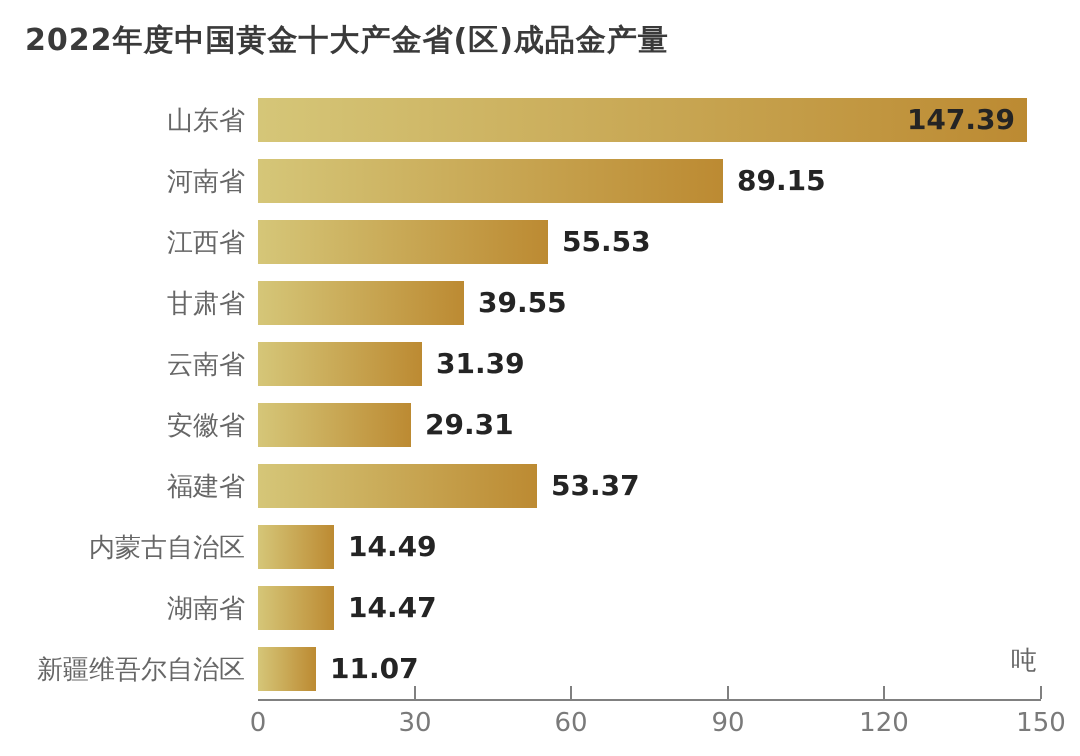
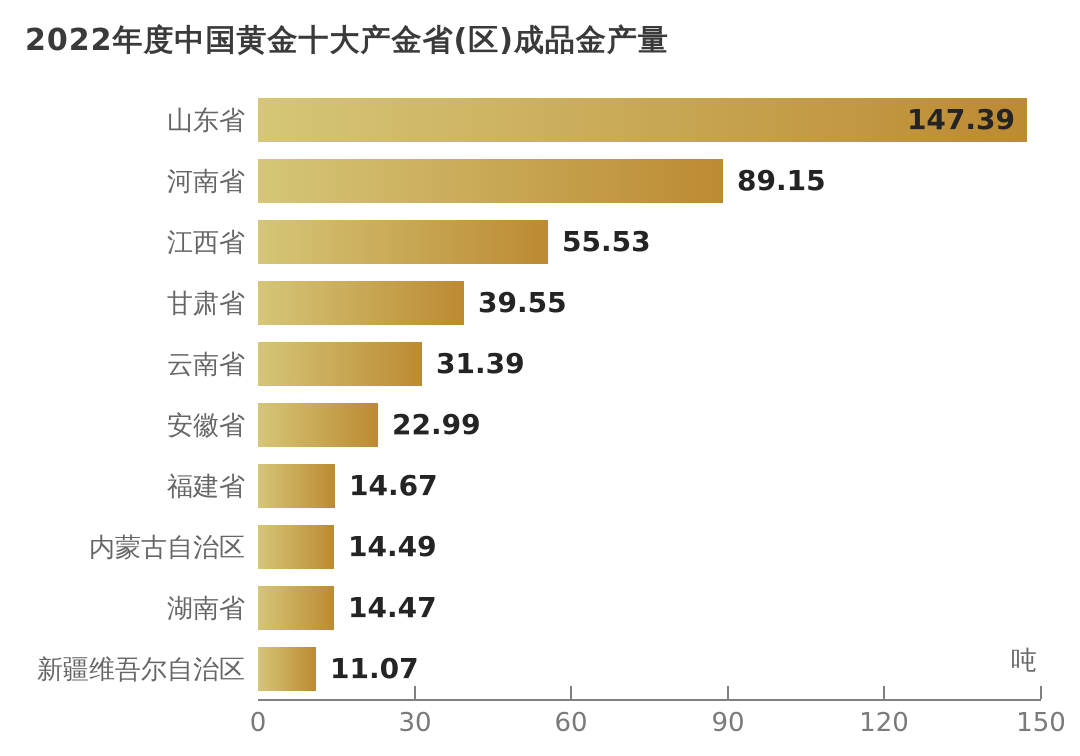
安徽省: 29.31 -> 22.99
福建省: 53.37 -> 14.67
